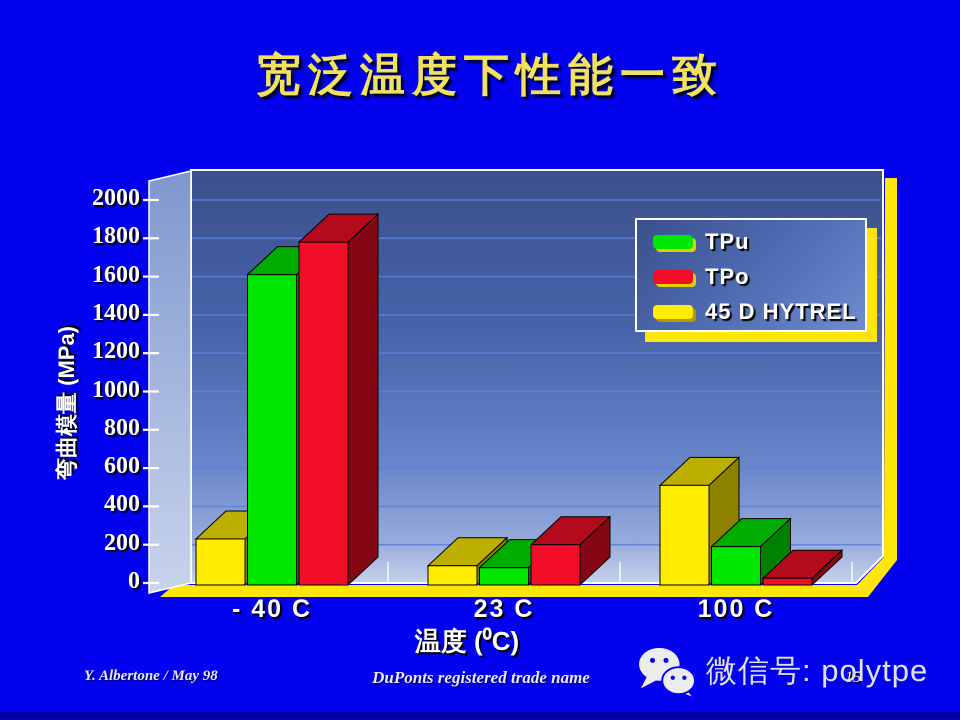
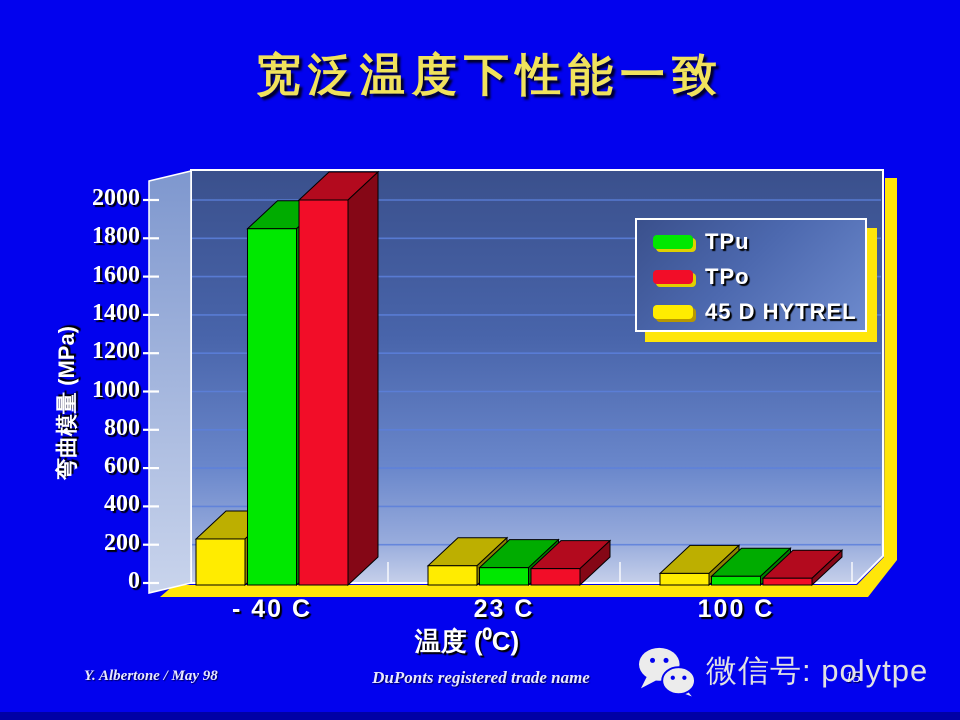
TPu/- 40 C: 1610 -> 1850
TPo/- 40 C: 1780 -> 2000
TPo/23 C: 200 -> 80
45 D HYTREL/100 C: 510 -> 50
TPu/100 C: 190 -> 40
